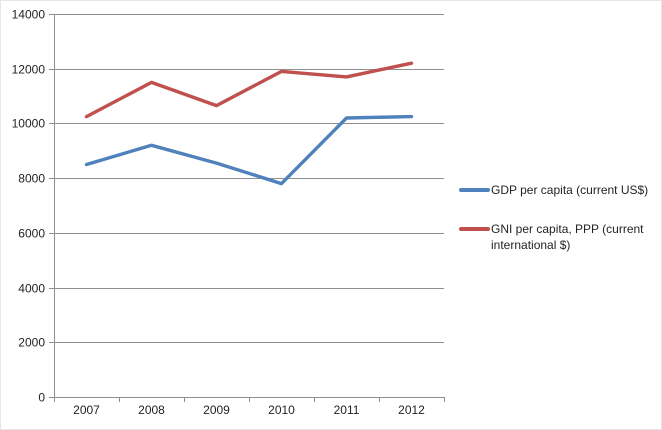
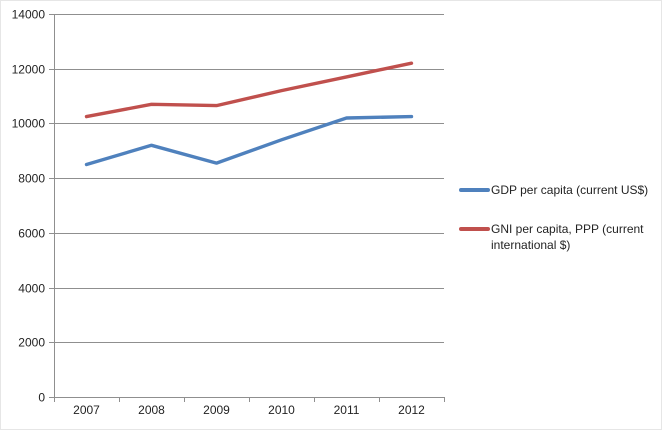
GNI per capita, PPP (current international $)/2008: 11500 -> 10700
GDP per capita (current US$)/2010: 7800 -> 9400
GNI per capita, PPP (current international $)/2010: 11900 -> 11200
